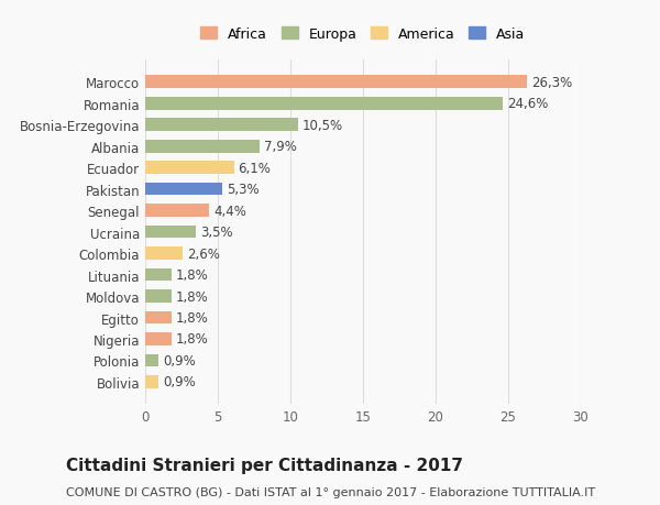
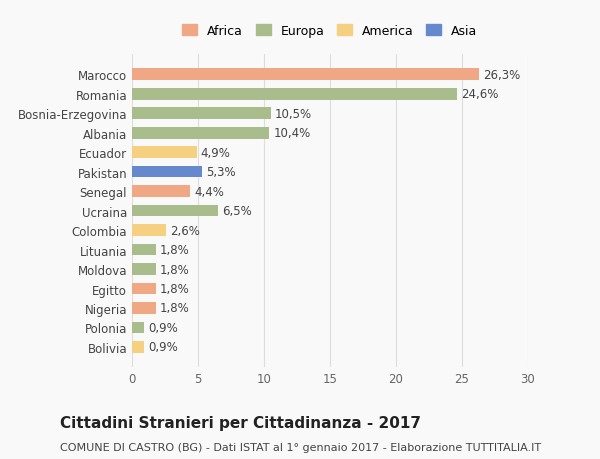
Albania: 7,9% -> 10,4%
Ecuador: 6,1% -> 4,9%
Ucraina: 3,5% -> 6,5%
